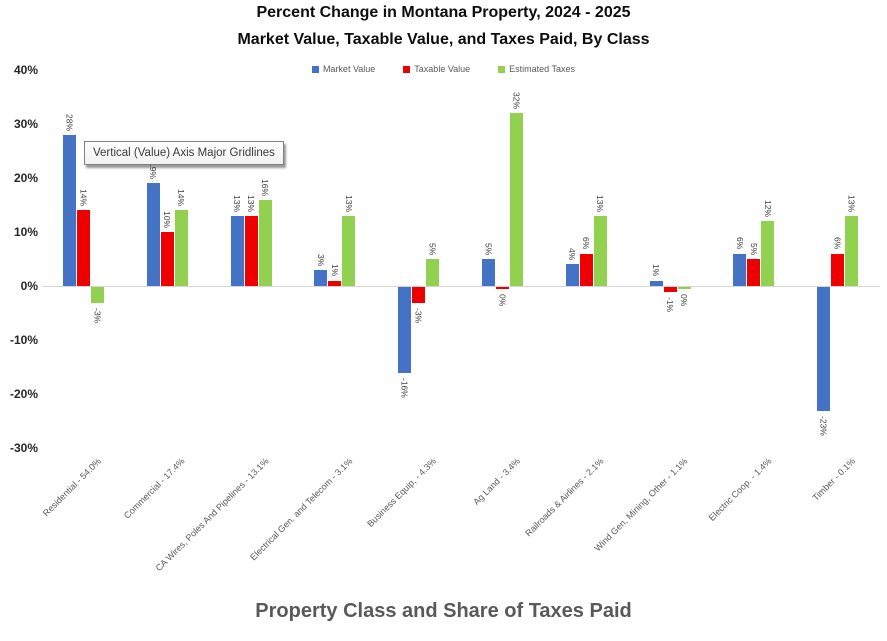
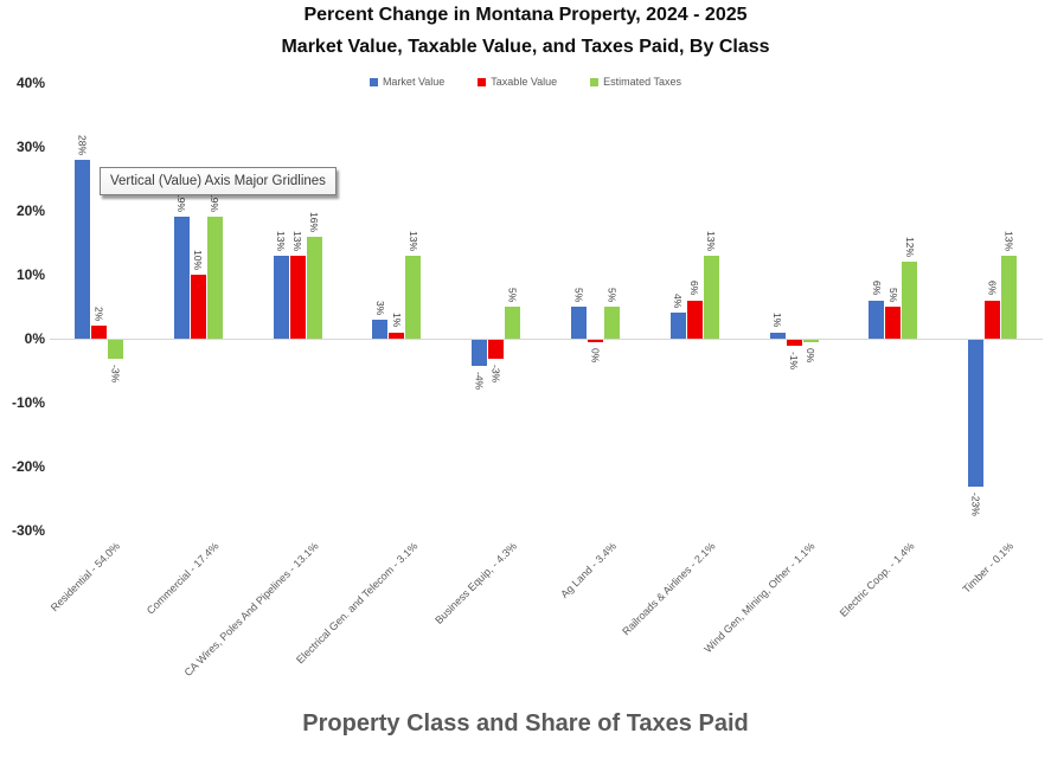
Taxable Value/Residential - 54.0%: 14% -> 2%
Estimated Taxes/Commercial - 17.4%: 14% -> 19%
Market Value/Business Equip, - 4.3%: -16% -> -4%
Estimated Taxes/Ag Land - 3.4%: 32% -> 5%
